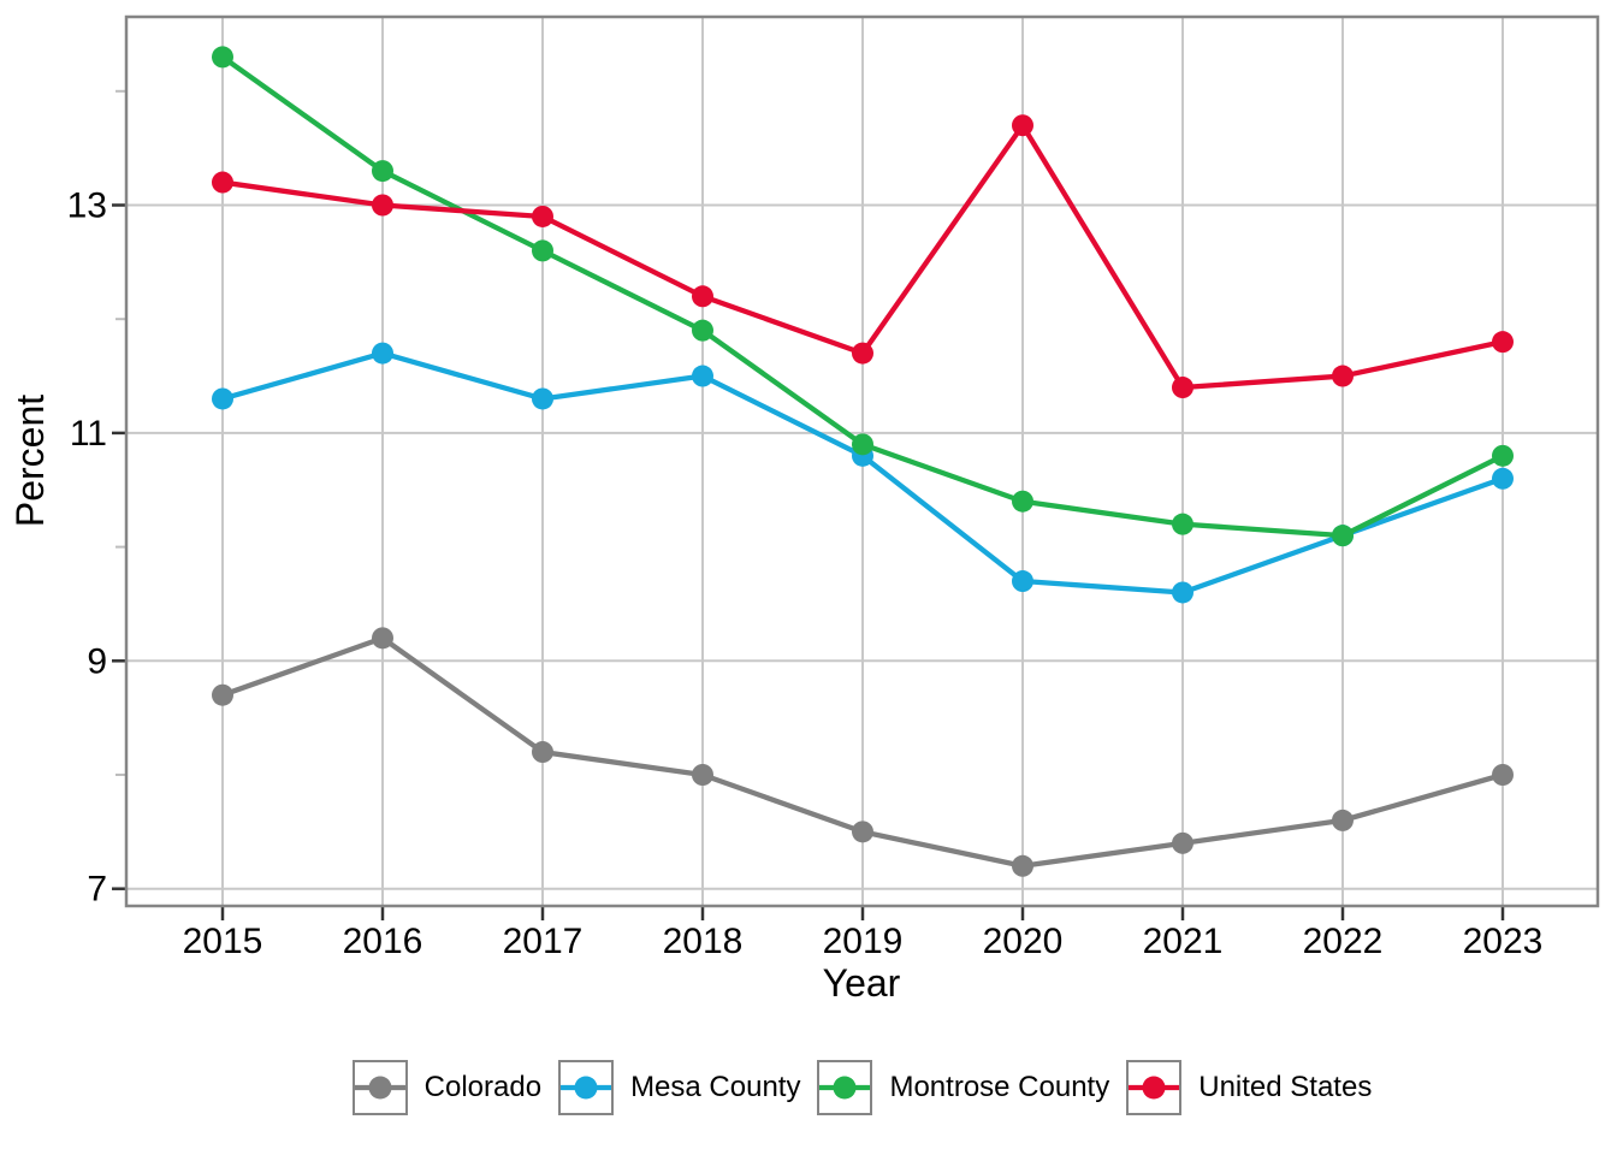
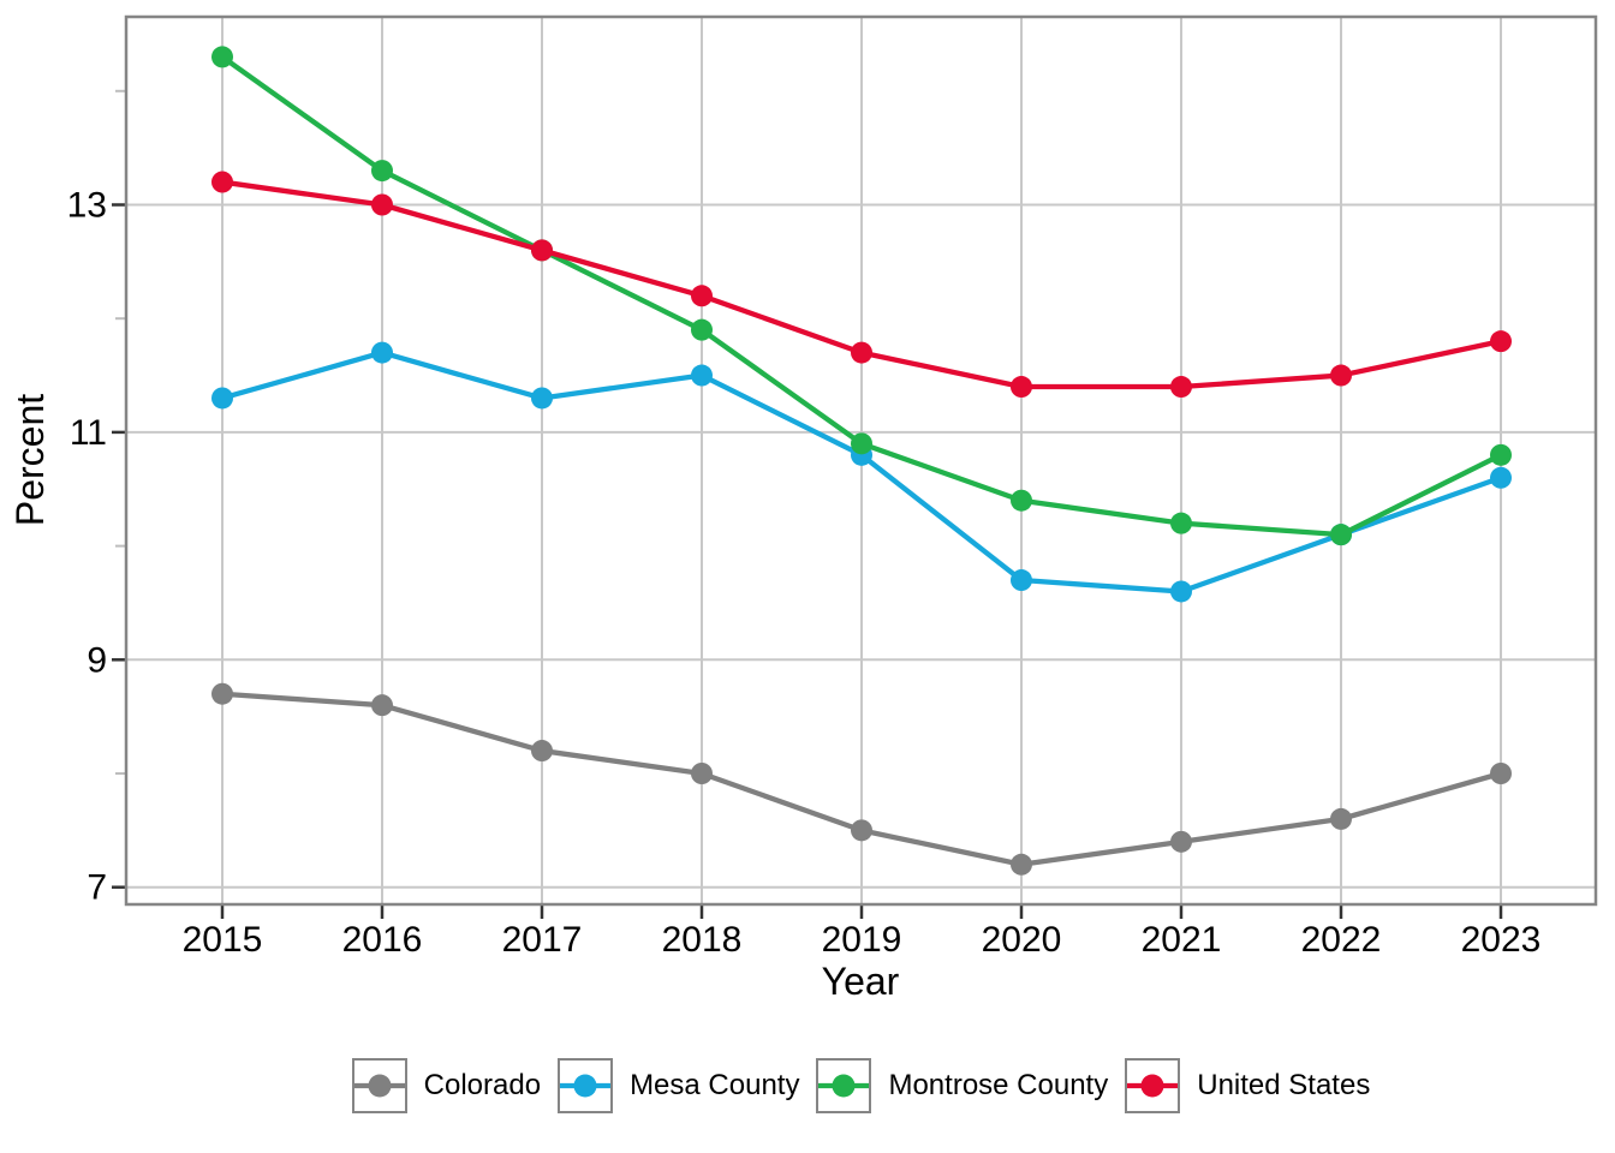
Colorado/2016: 9.2 -> 8.6
United States/2017: 12.9 -> 12.6
United States/2020: 13.7 -> 11.4
